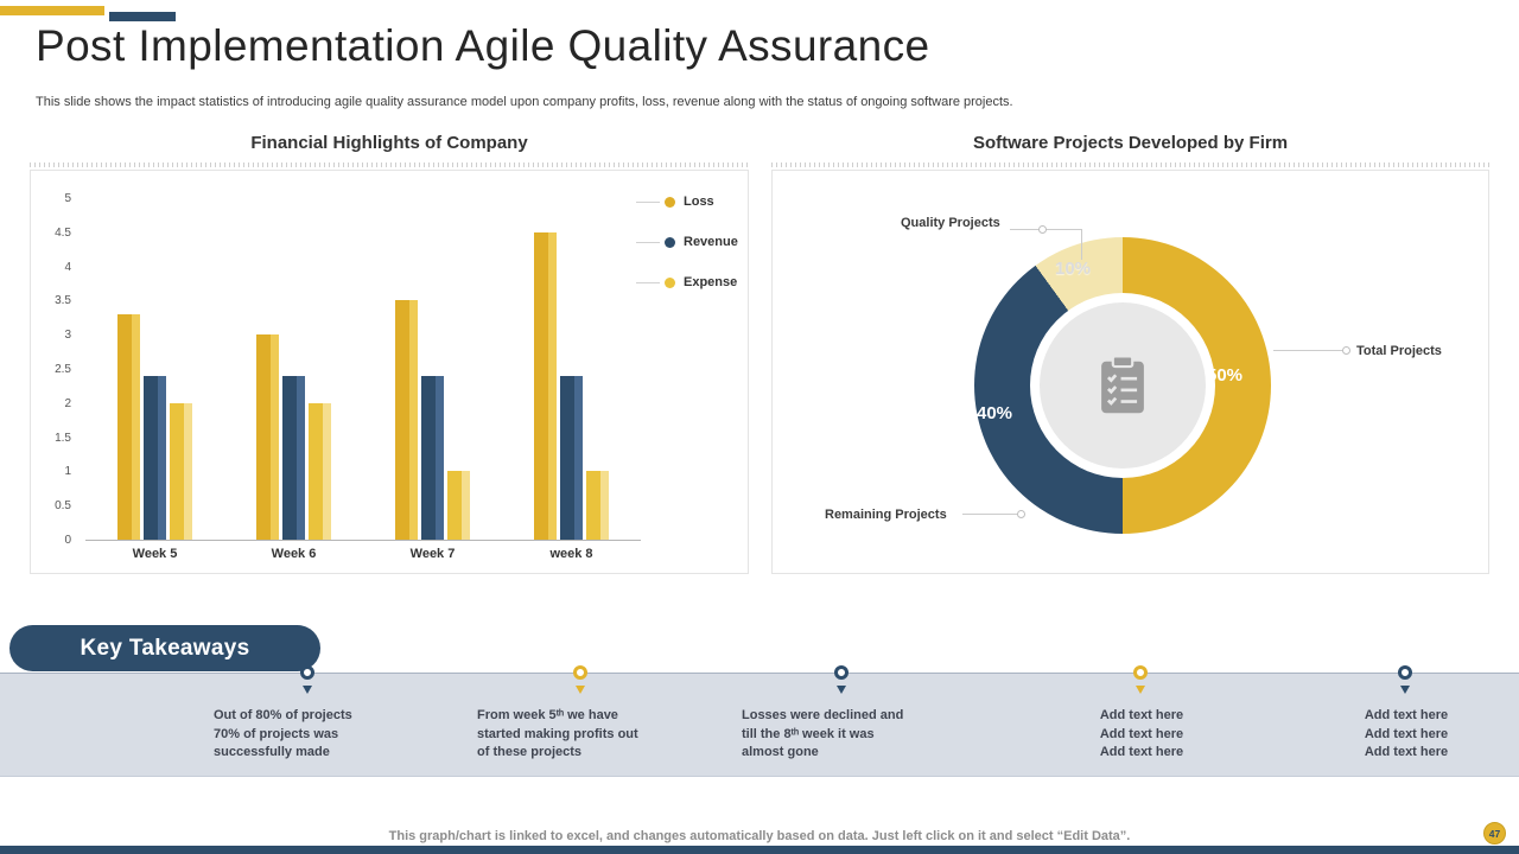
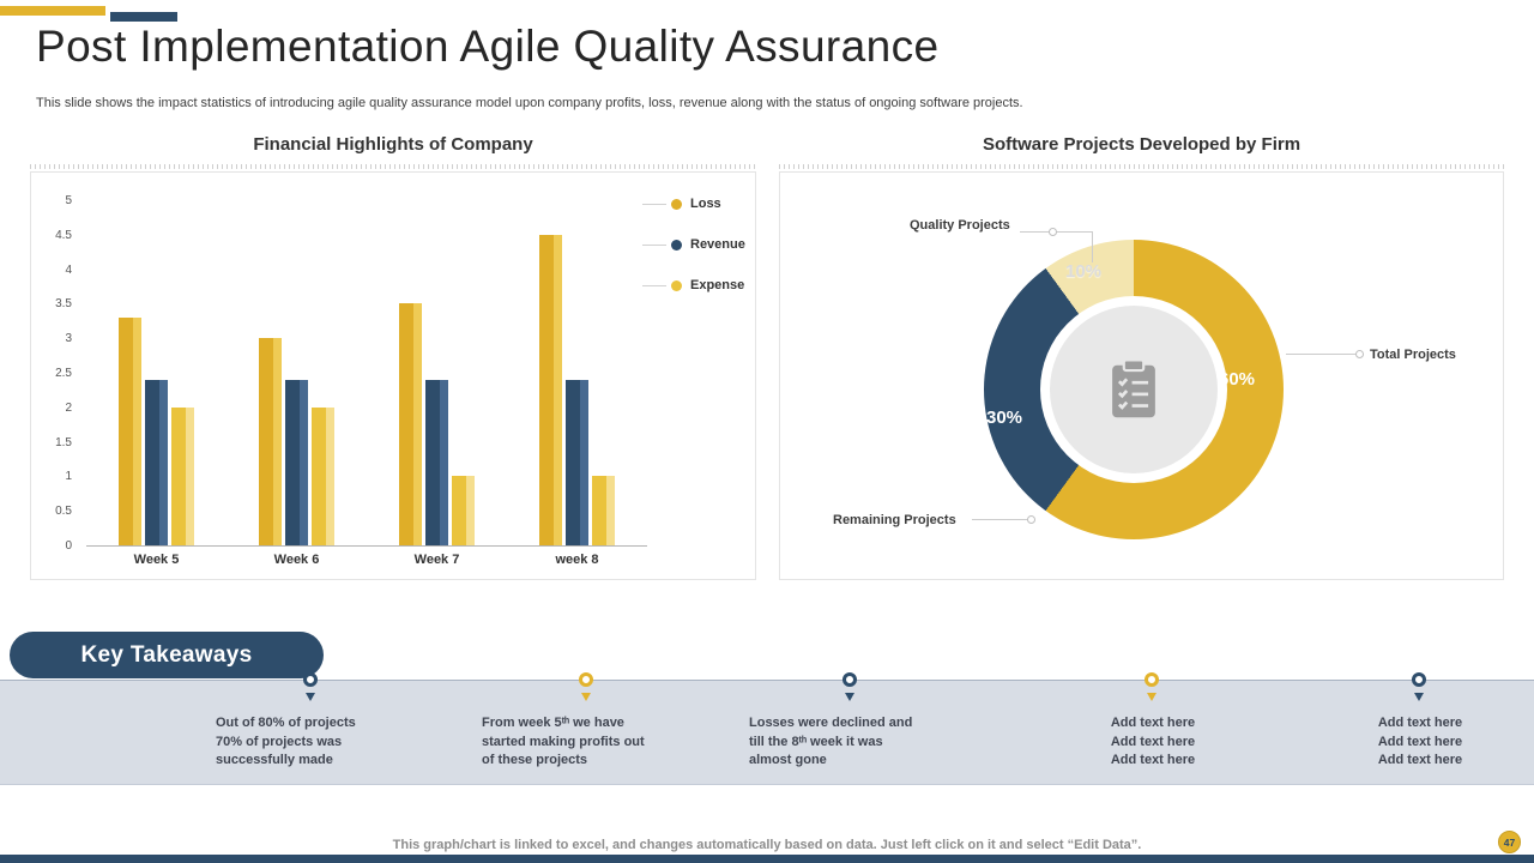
Software Projects Developed by Firm/Total Projects: 50% -> 60%
Software Projects Developed by Firm/Remaining Projects: 40% -> 30%
